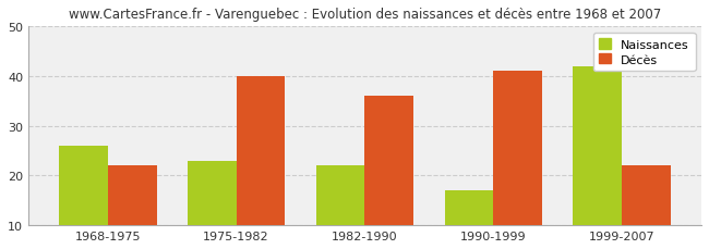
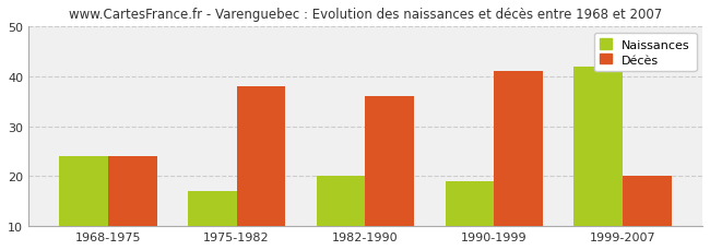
Naissances/1968-1975: 26 -> 24
Décès/1968-1975: 22 -> 24
Naissances/1975-1982: 23 -> 17
Décès/1975-1982: 40 -> 38
Naissances/1982-1990: 22 -> 20
Naissances/1990-1999: 17 -> 19
Décès/1999-2007: 22 -> 20
